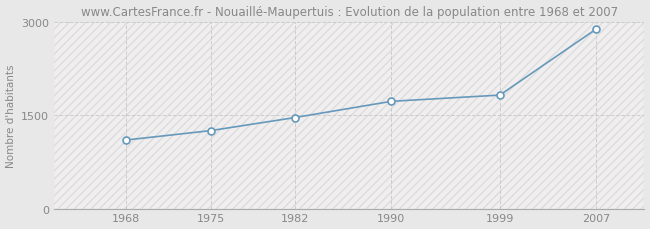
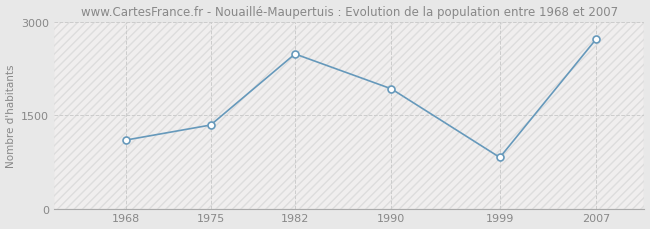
1975: 1250 -> 1340
1982: 1460 -> 2480
1990: 1720 -> 1920
1999: 1820 -> 820
2007: 2880 -> 2720
